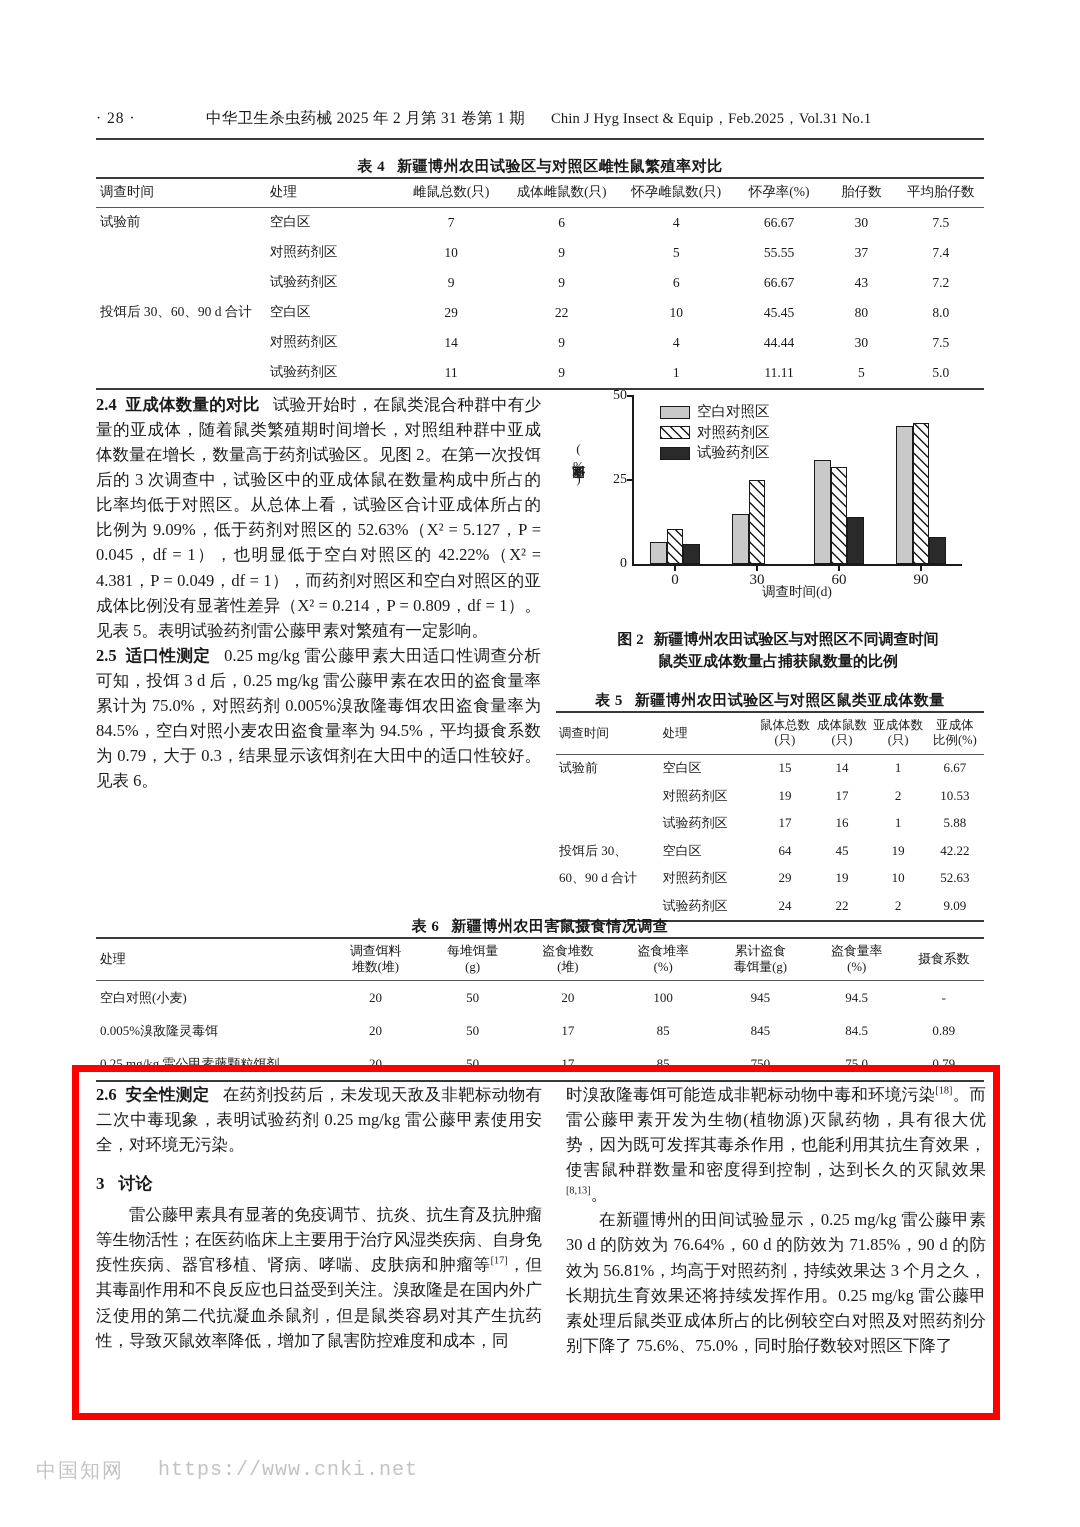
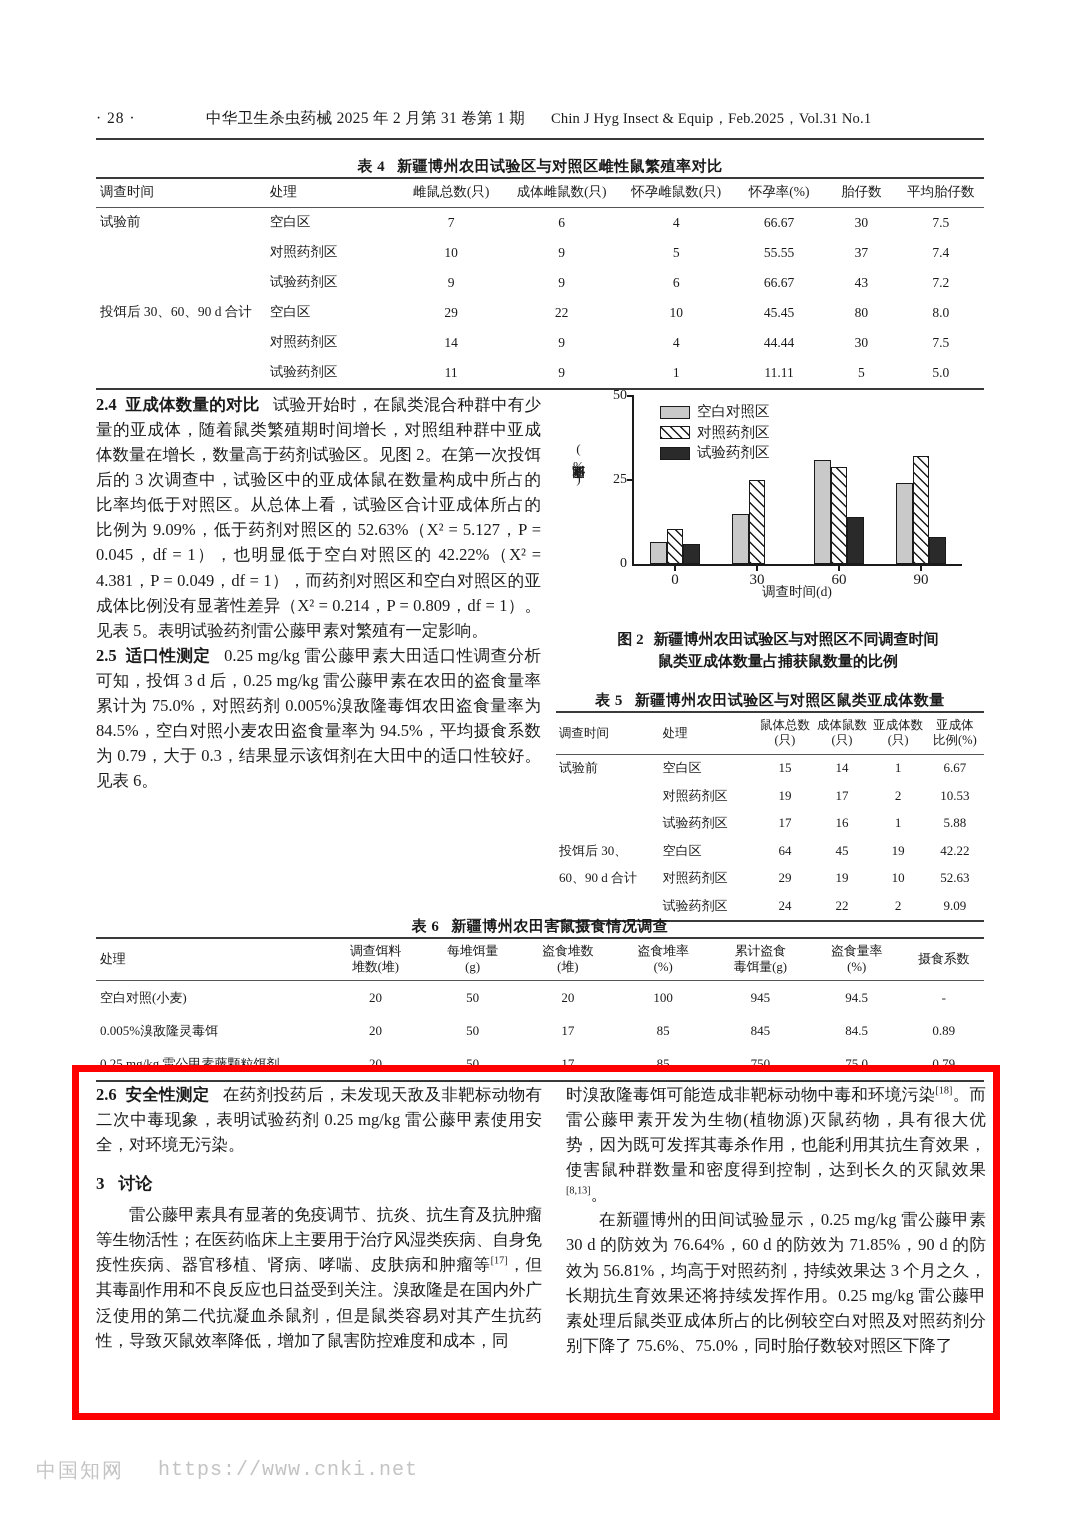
空白对照区/90: 41 -> 24
对照药剂区/90: 42 -> 32
